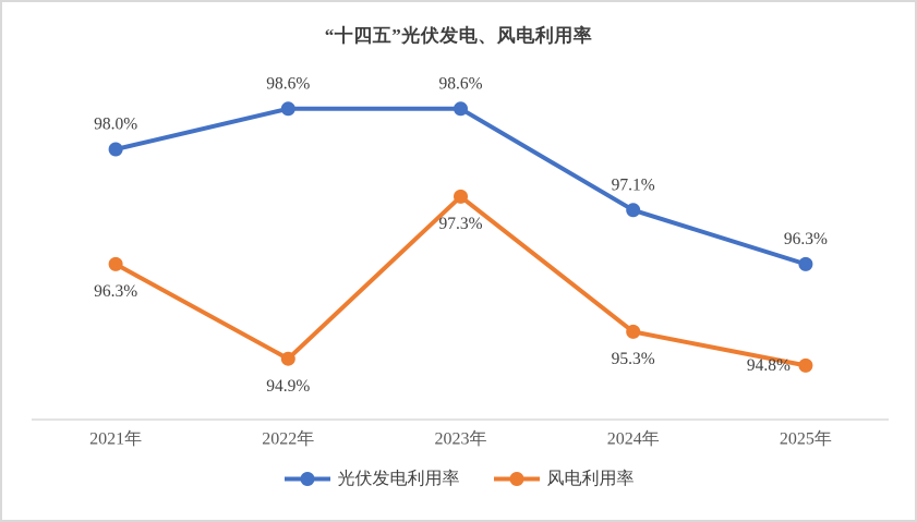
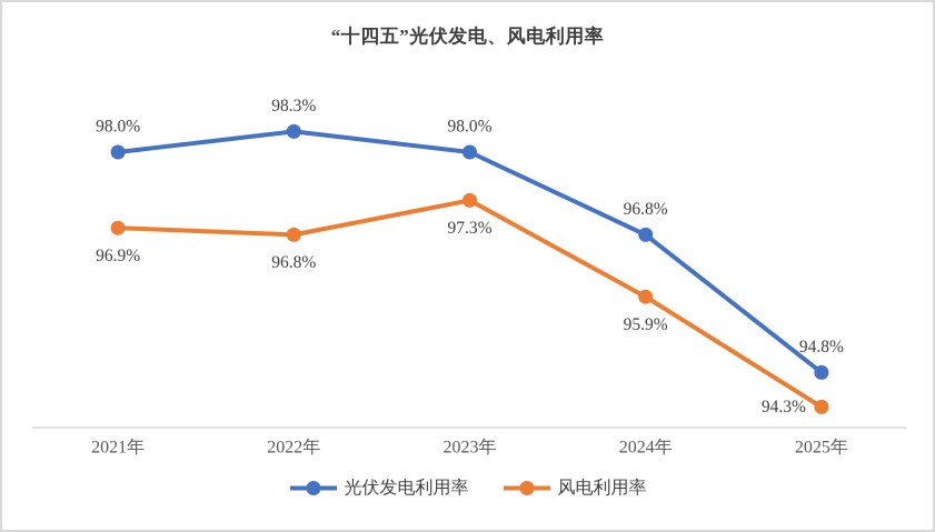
风电利用率/2021年: 96.3% -> 96.9%
光伏发电利用率/2022年: 98.6% -> 98.3%
风电利用率/2022年: 94.9% -> 96.8%
光伏发电利用率/2023年: 98.6% -> 98.0%
光伏发电利用率/2024年: 97.1% -> 96.8%
风电利用率/2024年: 95.3% -> 95.9%
光伏发电利用率/2025年: 96.3% -> 94.8%
风电利用率/2025年: 94.8% -> 94.3%
